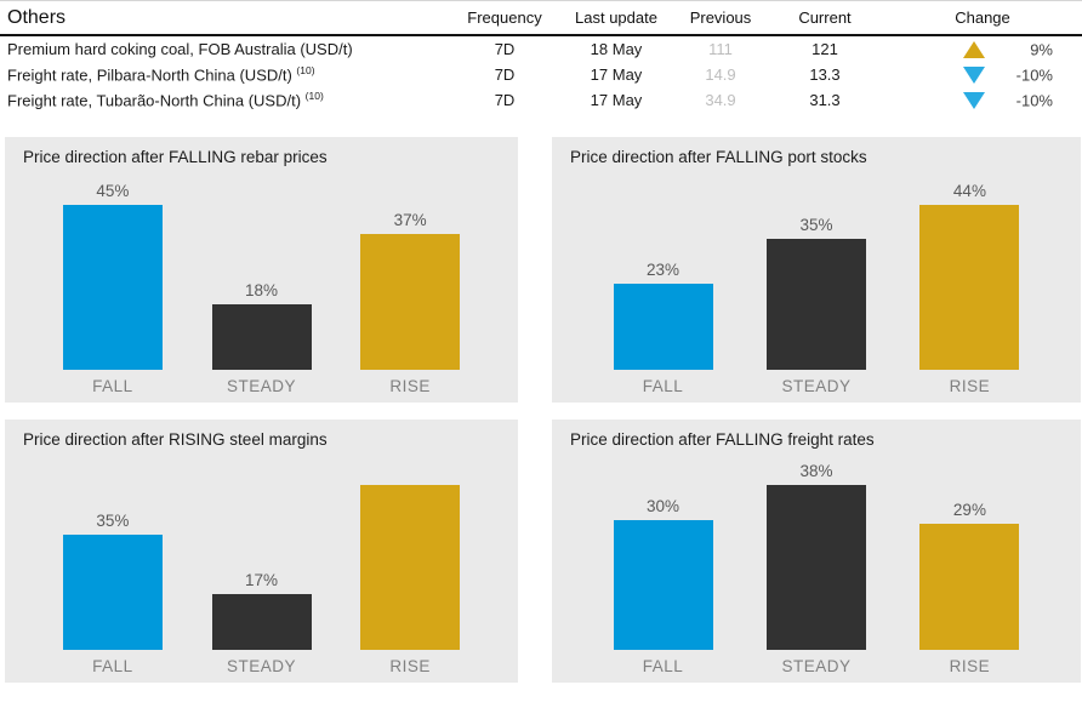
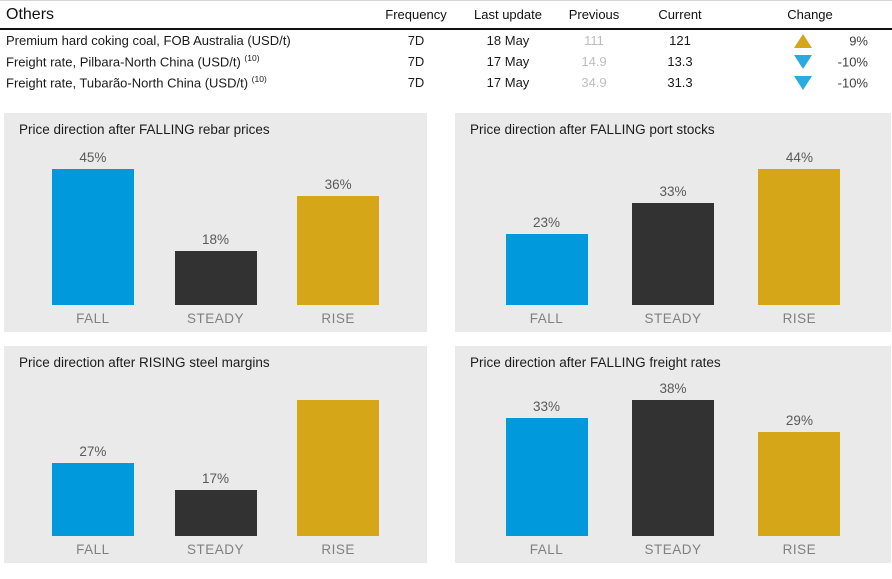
Price direction after FALLING rebar prices/RISE: 37% -> 36%
Price direction after FALLING port stocks/STEADY: 35% -> 33%
Price direction after RISING steel margins/FALL: 35% -> 27%
Price direction after FALLING freight rates/FALL: 30% -> 33%
